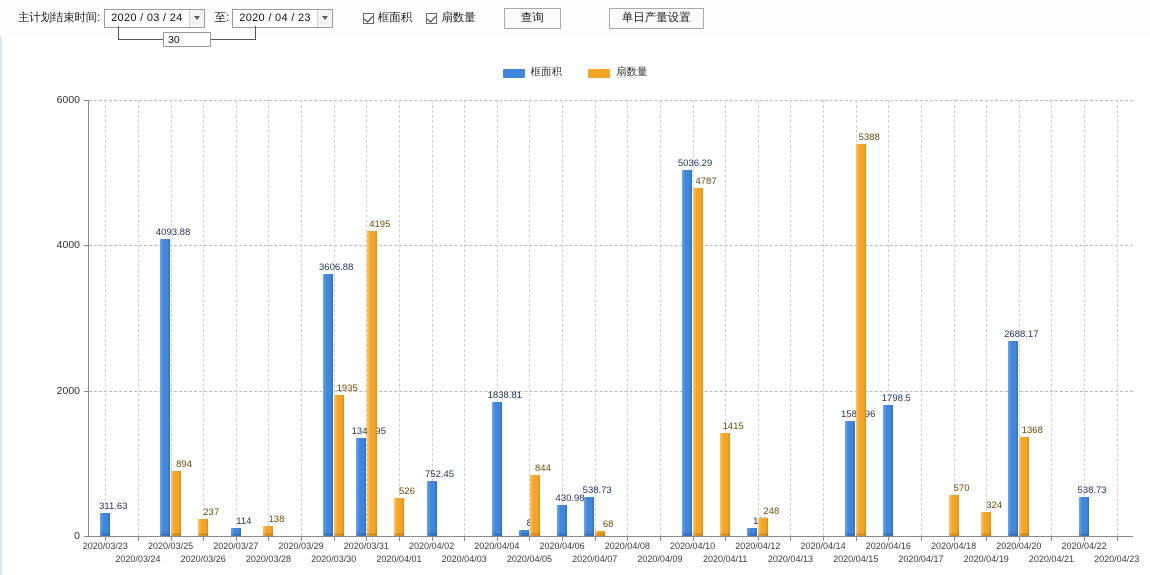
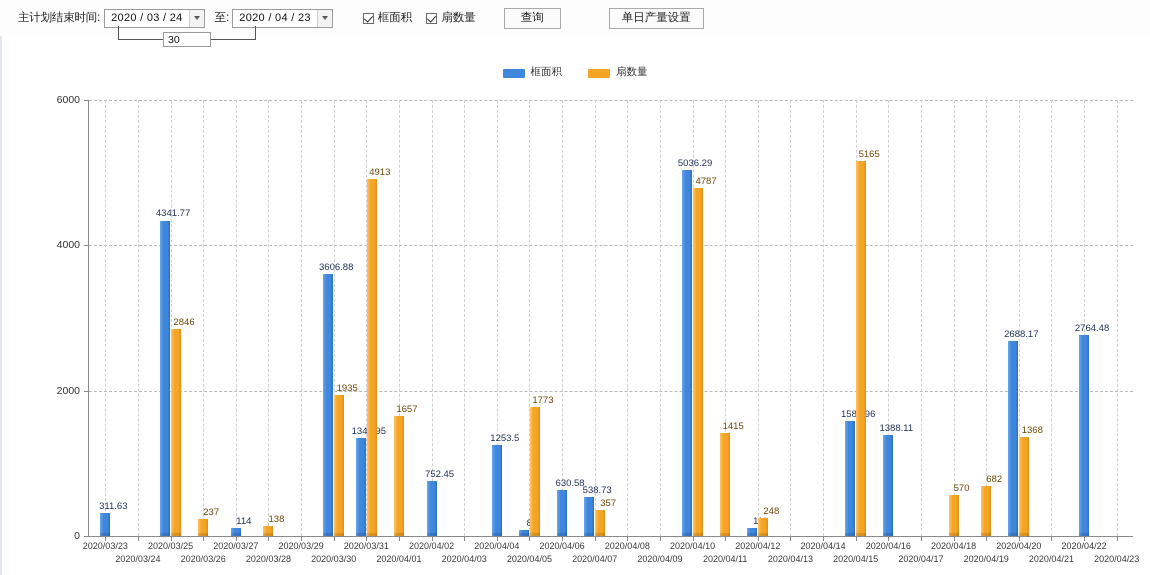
框面积/2020/03/25: 4093.88 -> 4341.77
扇数量/2020/03/25: 894 -> 2846
扇数量/2020/03/31: 4195 -> 4913
扇数量/2020/04/01: 526 -> 1657
框面积/2020/04/04: 1838.81 -> 1253.5
扇数量/2020/04/05: 844 -> 1773
框面积/2020/04/06: 430.98 -> 630.58
扇数量/2020/04/07: 68 -> 357
扇数量/2020/04/15: 5388 -> 5165
框面积/2020/04/16: 1798.5 -> 1388.11
扇数量/2020/04/19: 324 -> 682
框面积/2020/04/22: 538.73 -> 2764.48
